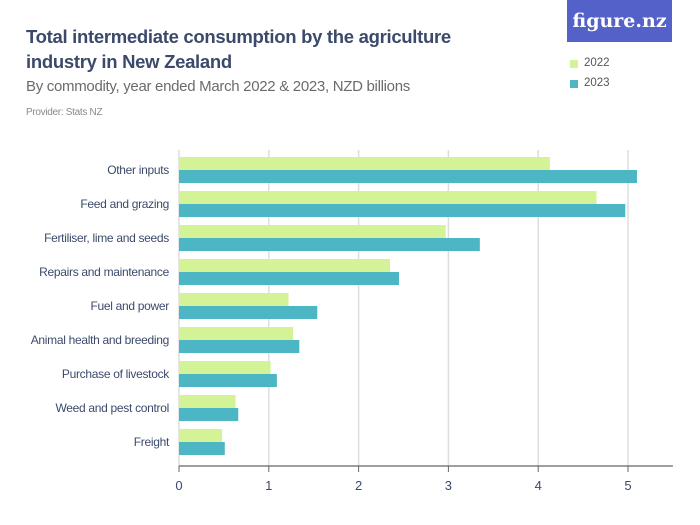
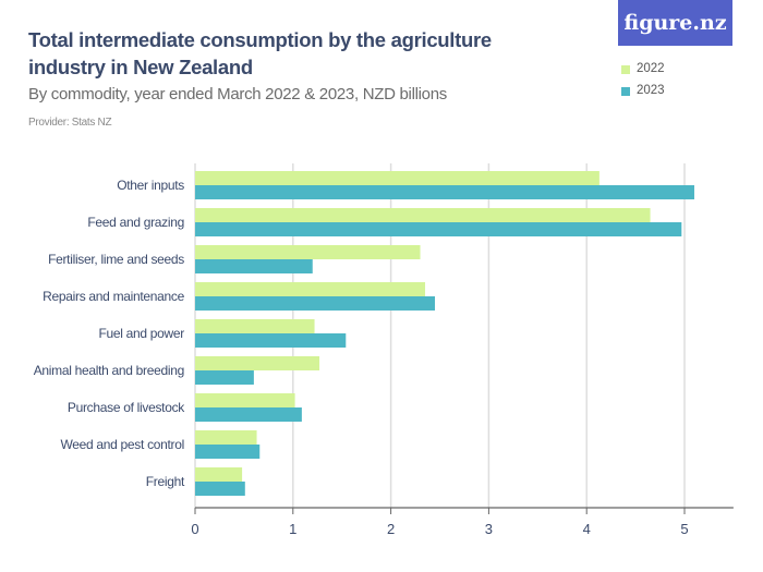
2022/Fertiliser, lime and seeds: 3.0 -> 2.3
2023/Fertiliser, lime and seeds: 3.4 -> 1.2
2023/Animal health and breeding: 1.3 -> 0.6
